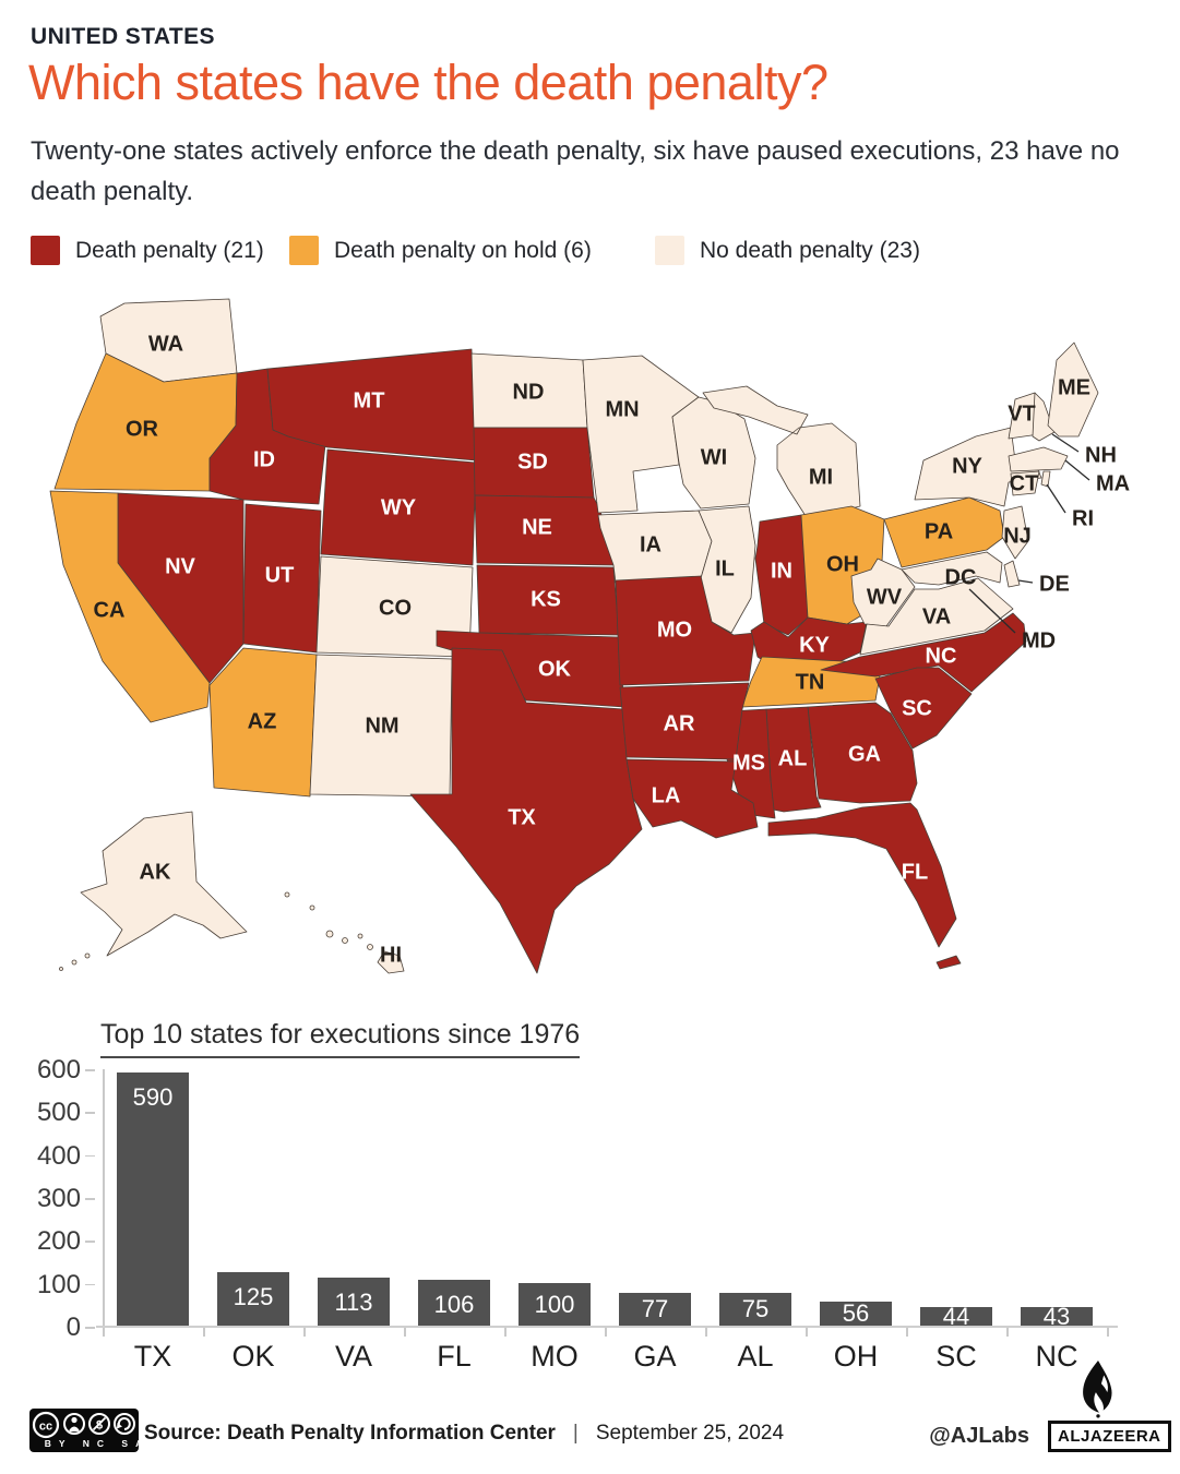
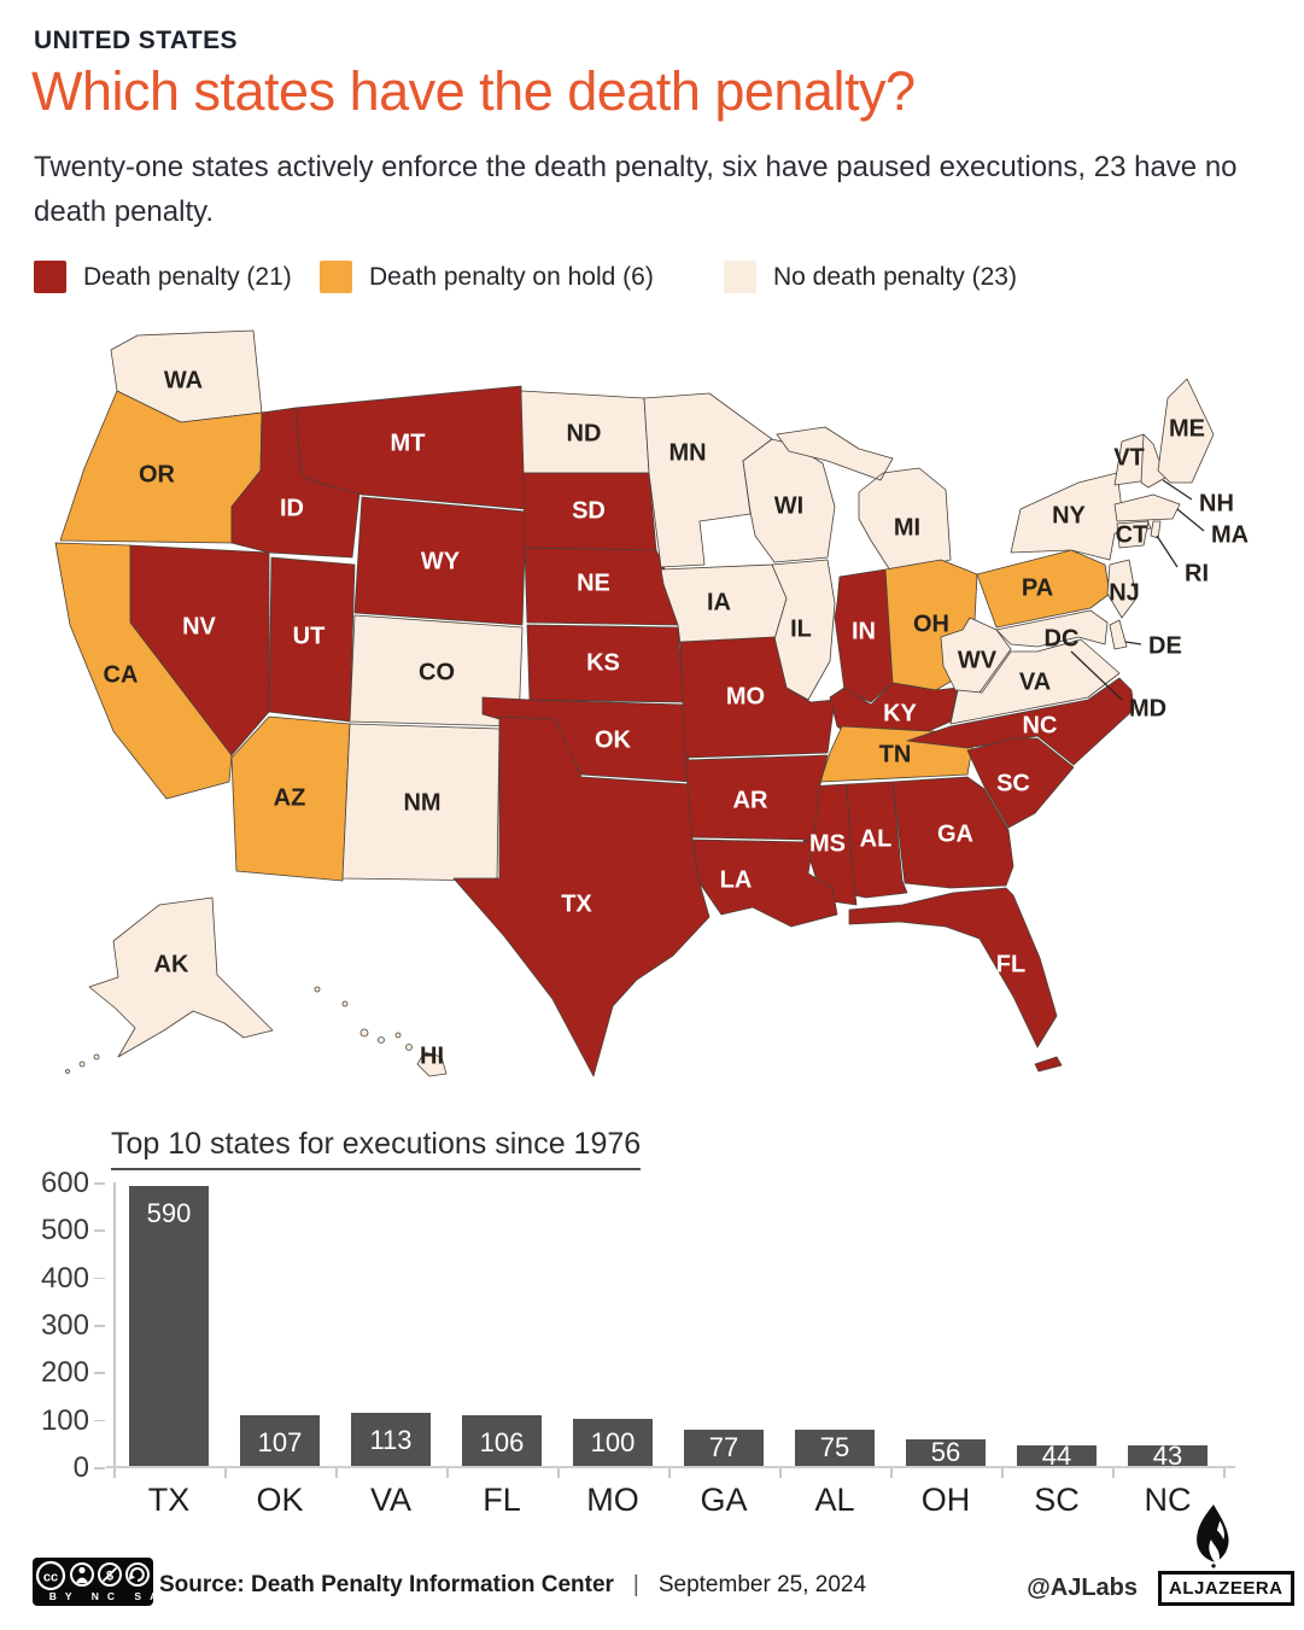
OK: 125 -> 107
